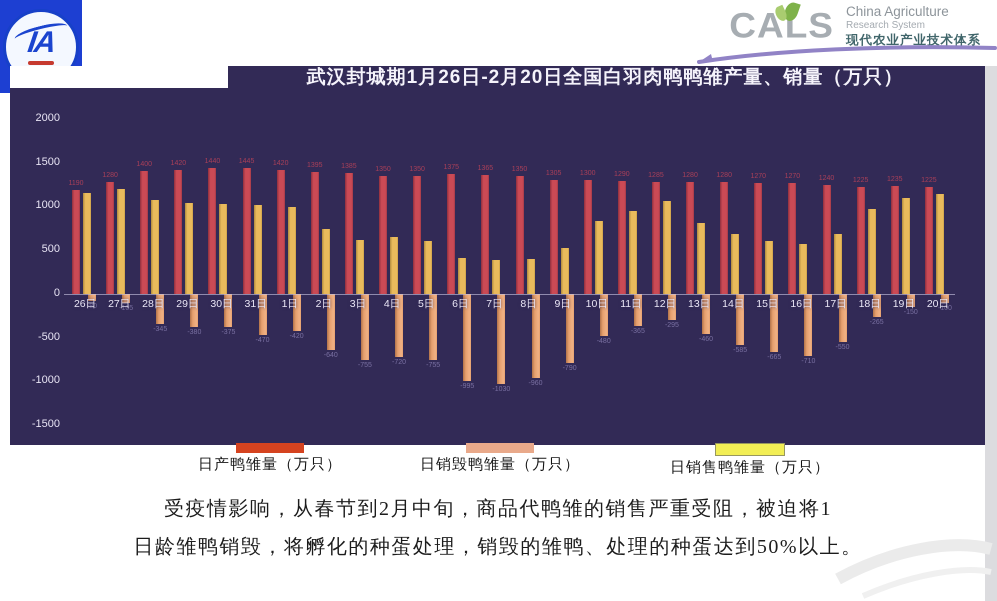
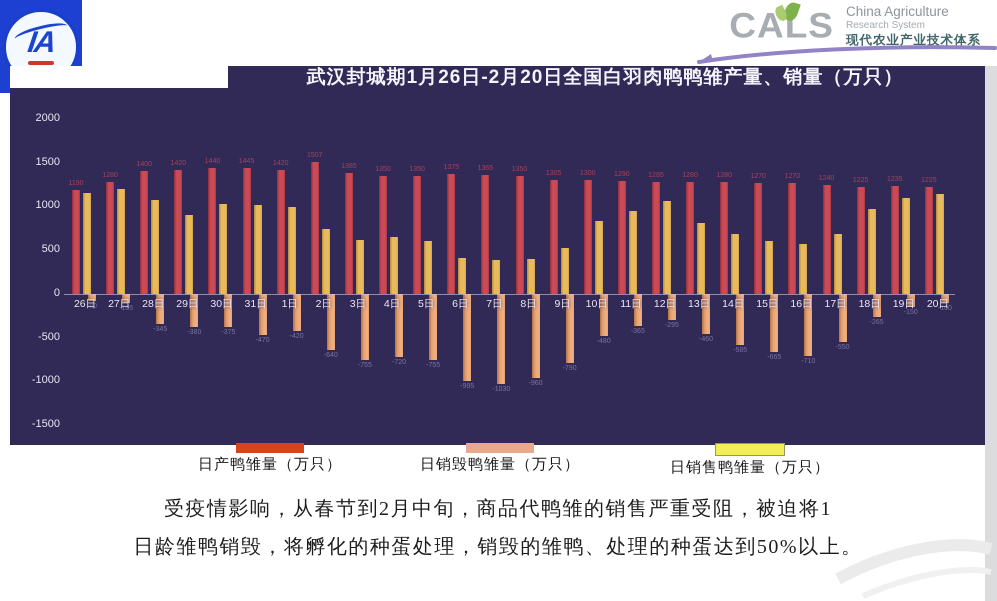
日销售鸭雏量（万只）/29日: 1000 -> 900
日产鸭雏量（万只）/2日: 1395 -> 1507
